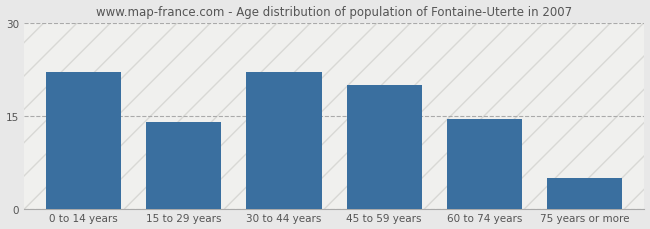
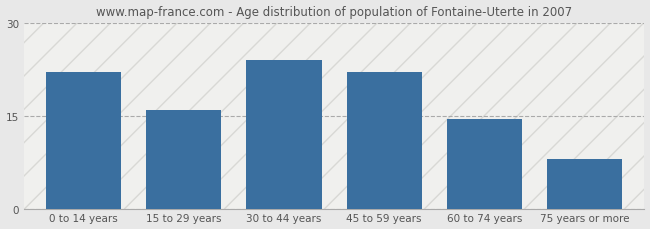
15 to 29 years: 14.0 -> 16.0
30 to 44 years: 22.0 -> 24.0
45 to 59 years: 20.0 -> 22.0
75 years or more: 5.0 -> 8.0
